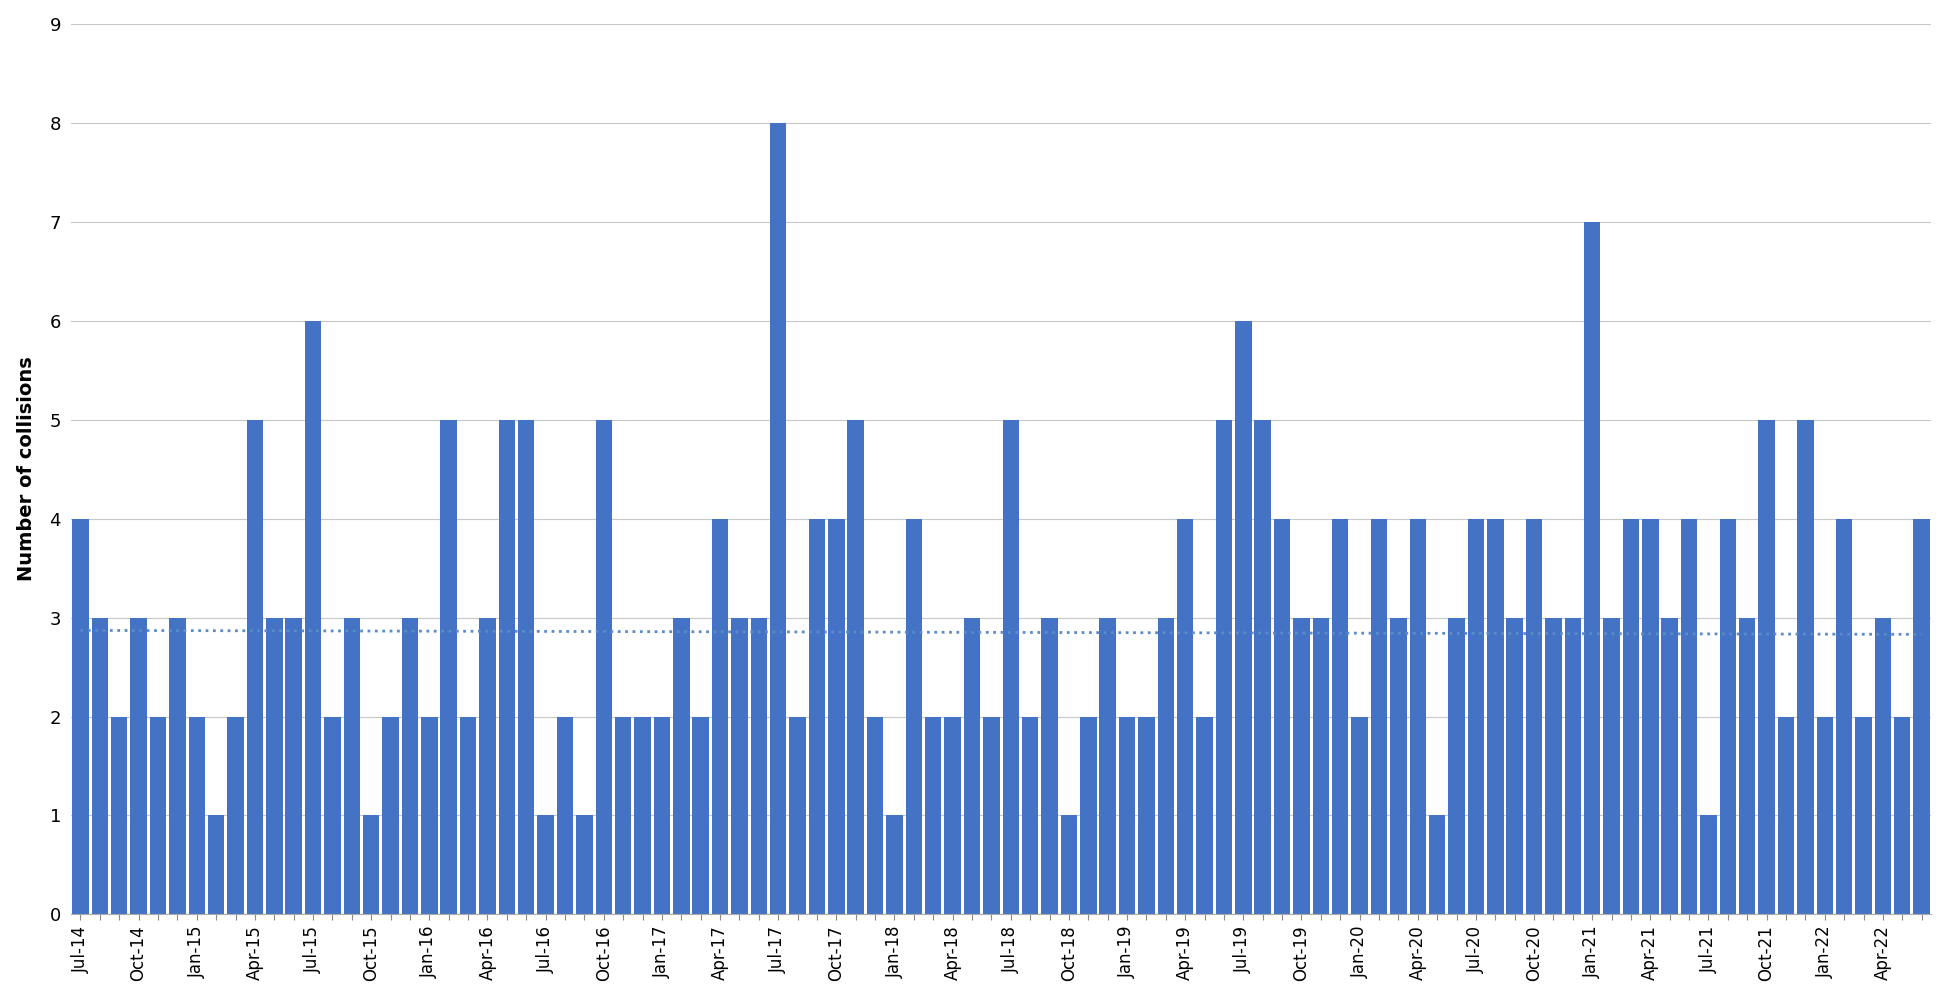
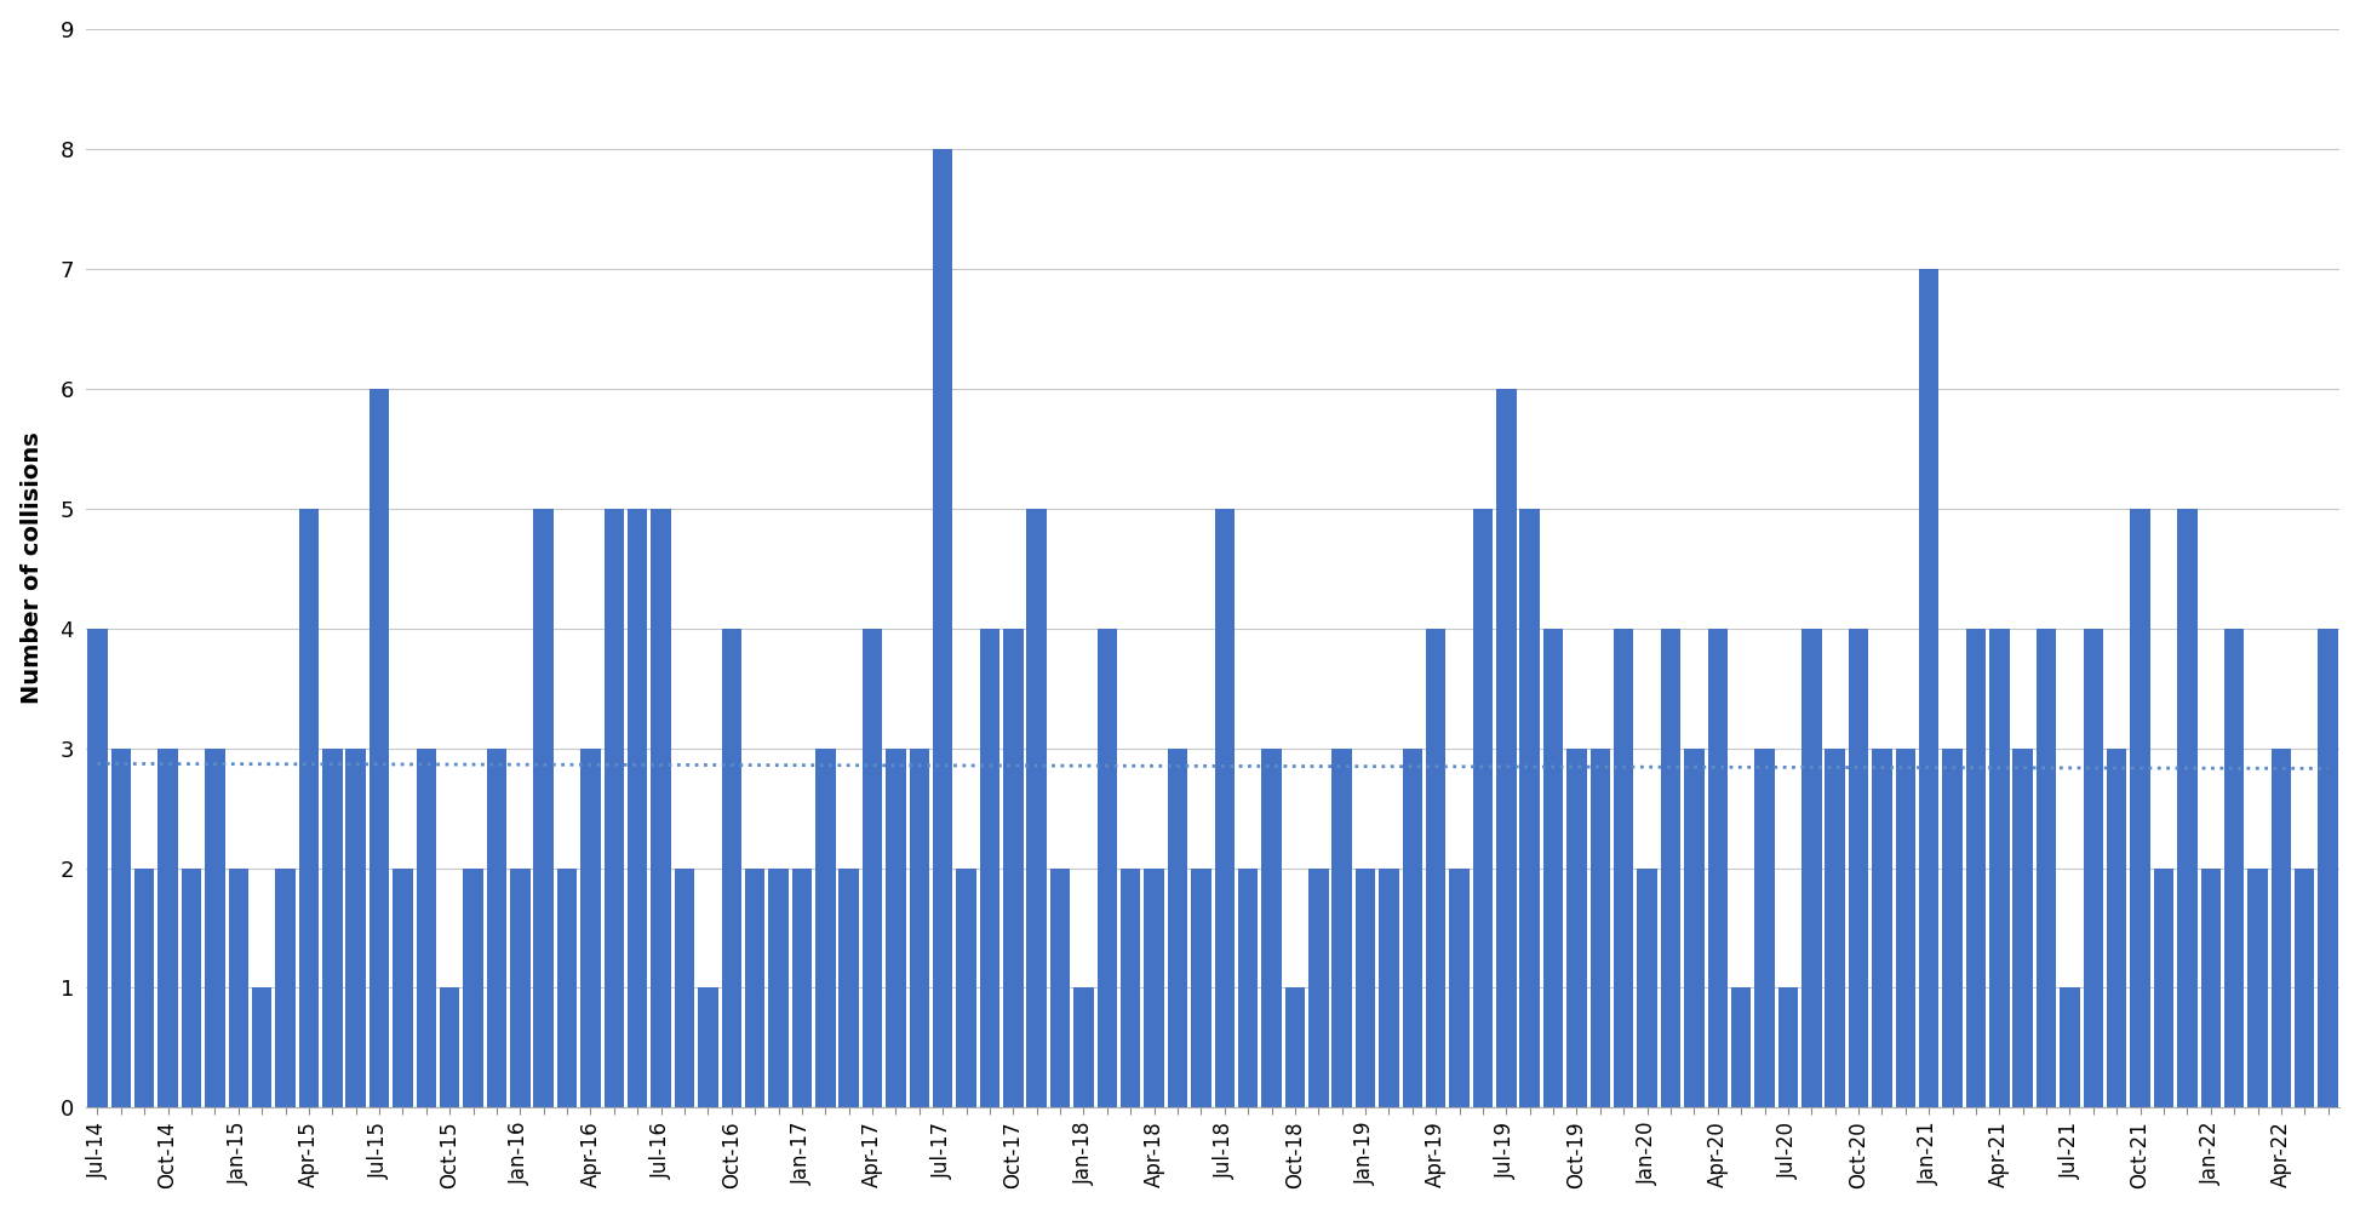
Jul-16: 1 -> 5
Oct-16: 5 -> 4
Jul-20: 4 -> 1
